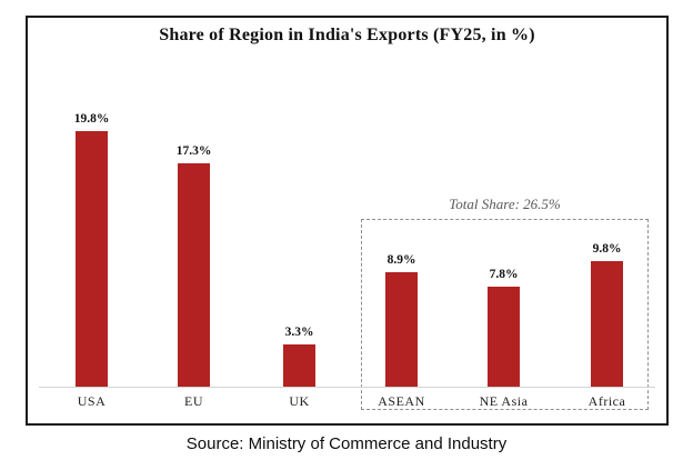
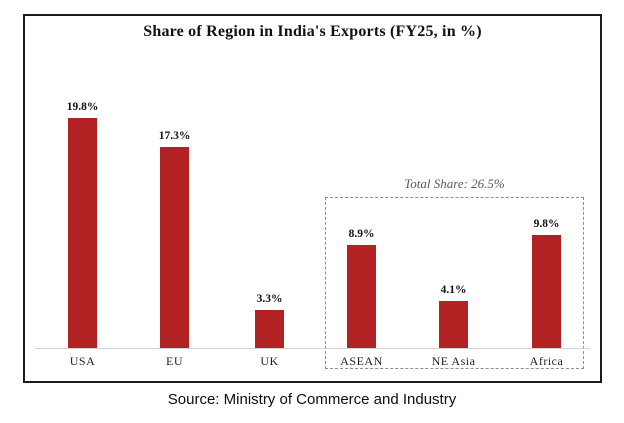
NE Asia: 7.8% -> 4.1%
